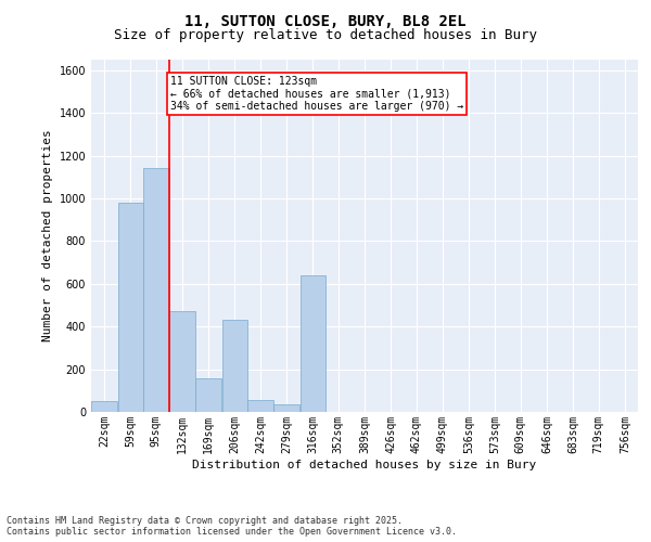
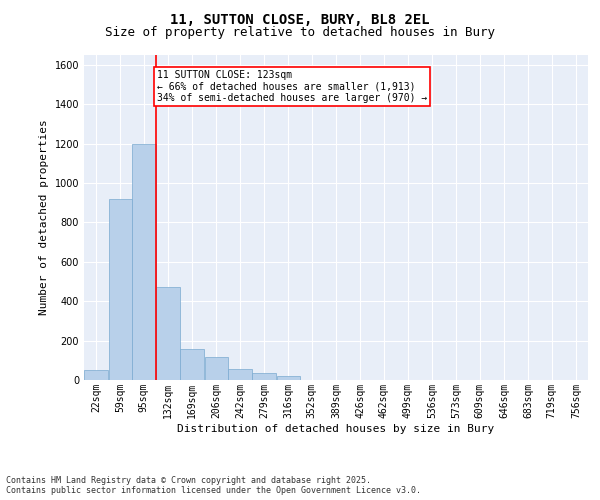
59sqm: 980 -> 920
95sqm: 1140 -> 1200
206sqm: 430 -> 120
316sqm: 640 -> 20
